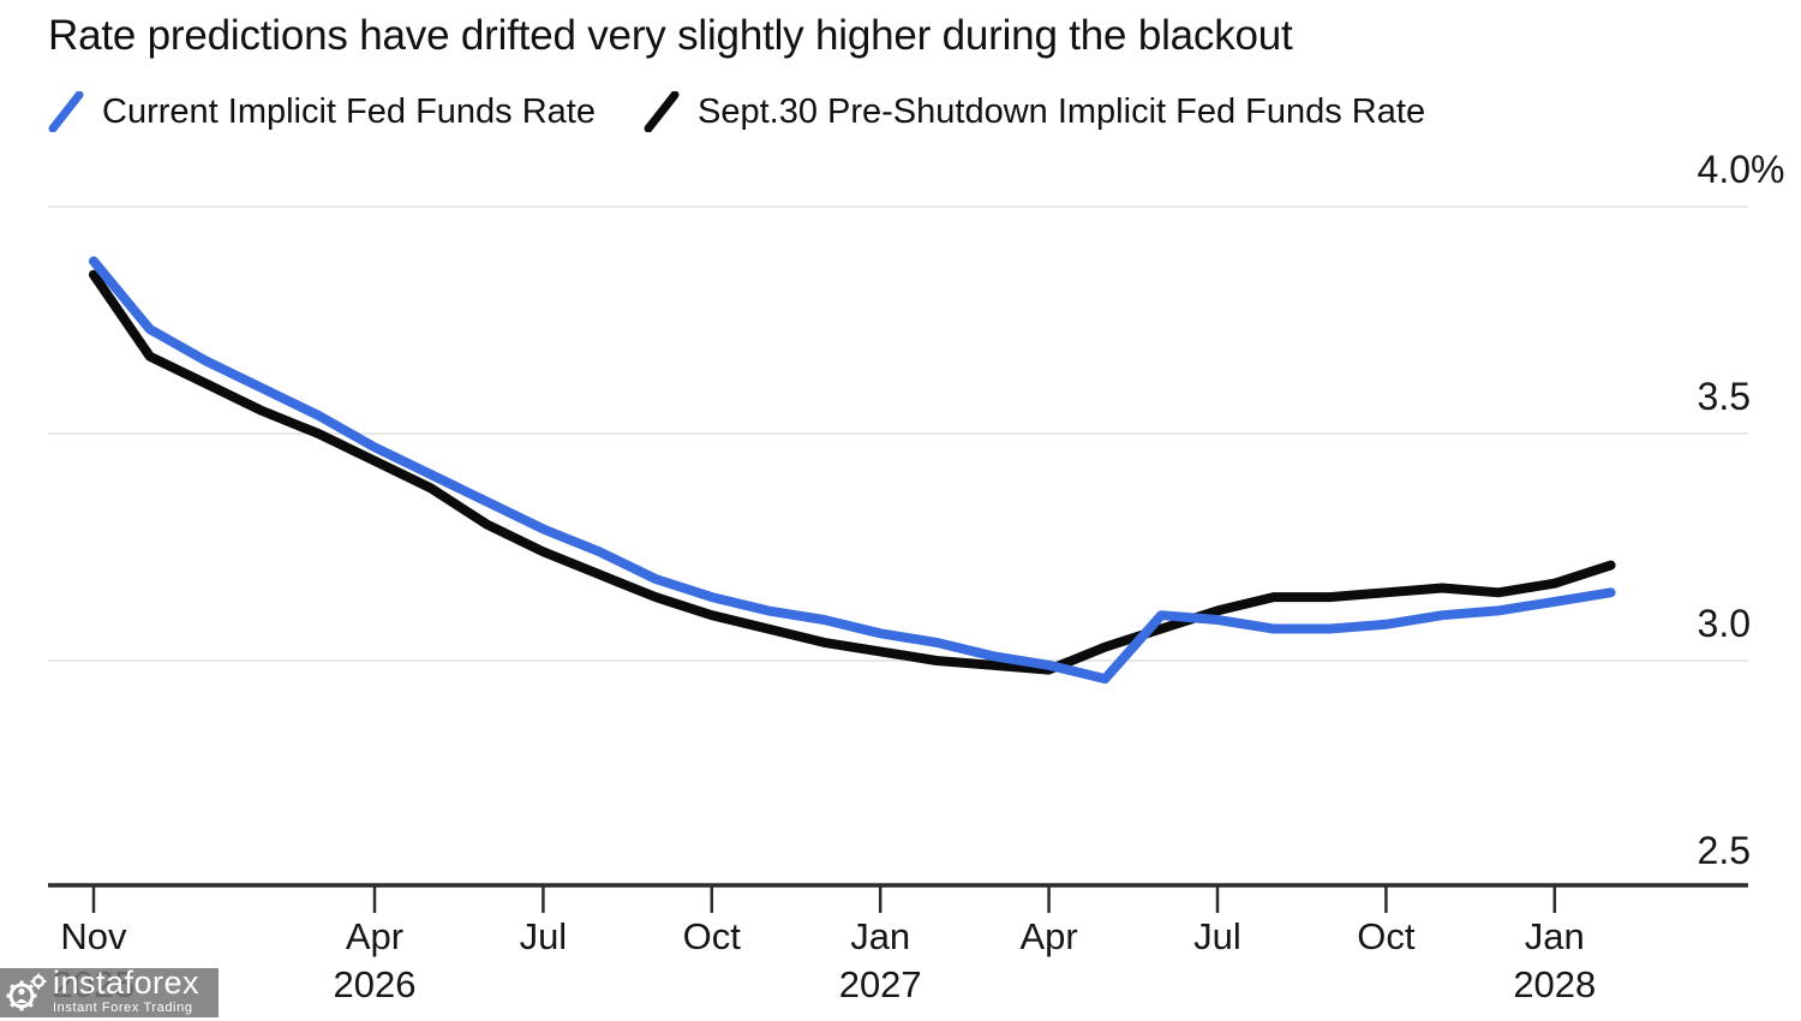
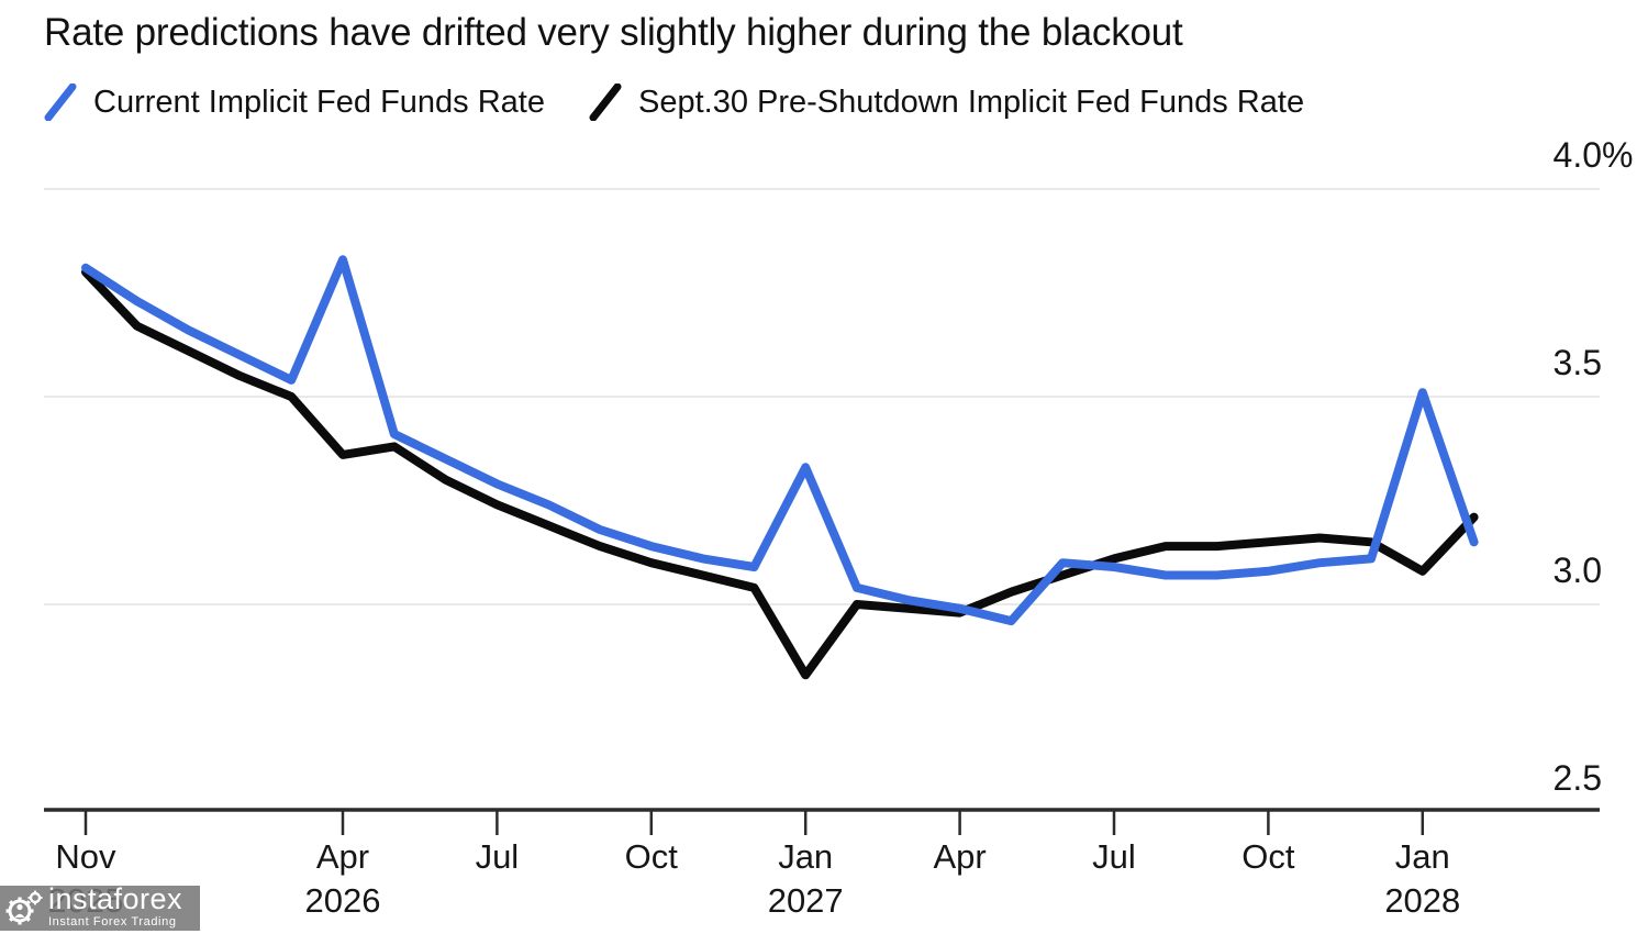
Current Implicit Fed Funds Rate/Nov 2025: 3.88 -> 3.81
Sept.30 Pre-Shutdown Implicit Fed Funds Rate/Nov 2025: 3.85 -> 3.80
Current Implicit Fed Funds Rate/Apr 2026: 3.47 -> 3.83
Sept.30 Pre-Shutdown Implicit Fed Funds Rate/Apr 2026: 3.44 -> 3.36
Current Implicit Fed Funds Rate/Jan 2027: 3.06 -> 3.33
Sept.30 Pre-Shutdown Implicit Fed Funds Rate/Jan 2027: 3.02 -> 2.83
Current Implicit Fed Funds Rate/Jan 2028: 3.13 -> 3.51
Sept.30 Pre-Shutdown Implicit Fed Funds Rate/Jan 2028: 3.17 -> 3.08
